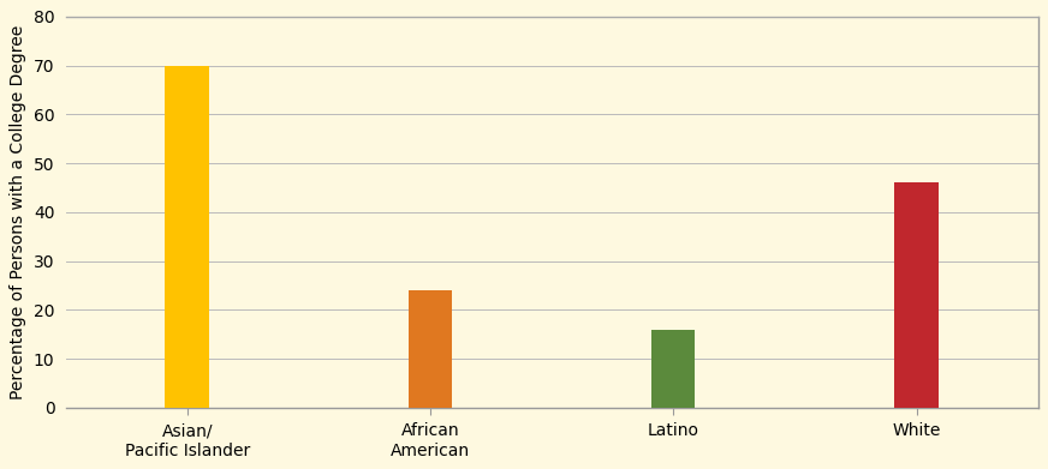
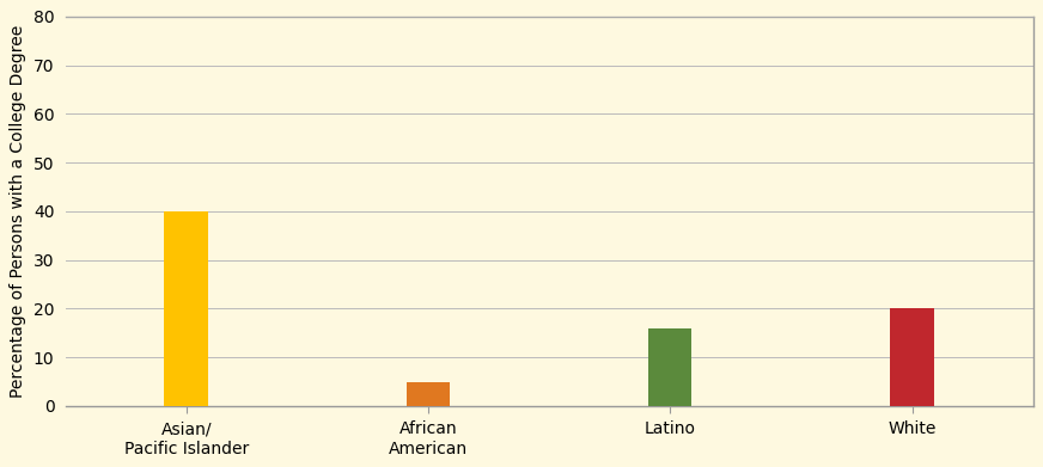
Asian/ Pacific Islander: 70 -> 40
African American: 24 -> 5
White: 46 -> 20
